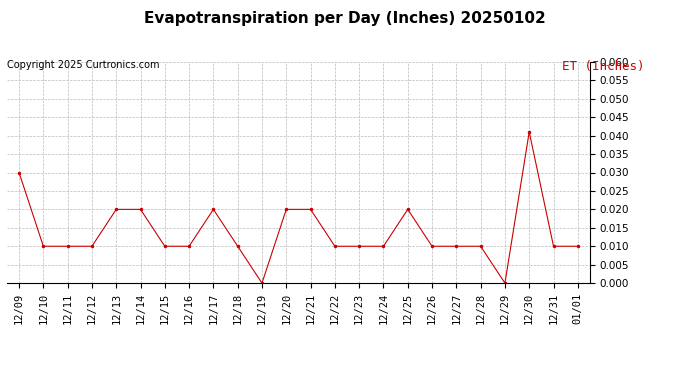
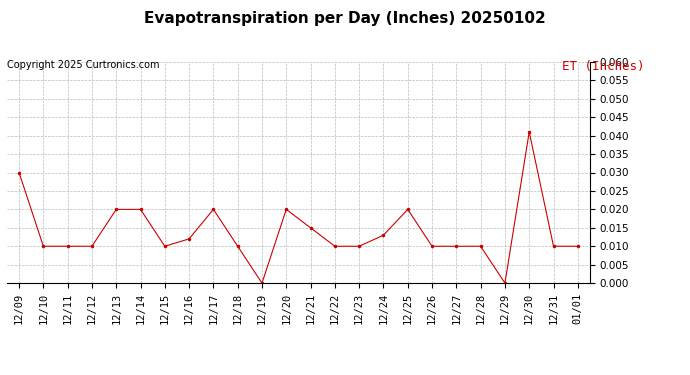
12/16: 0.010 -> 0.012
12/21: 0.020 -> 0.015
12/24: 0.010 -> 0.013
